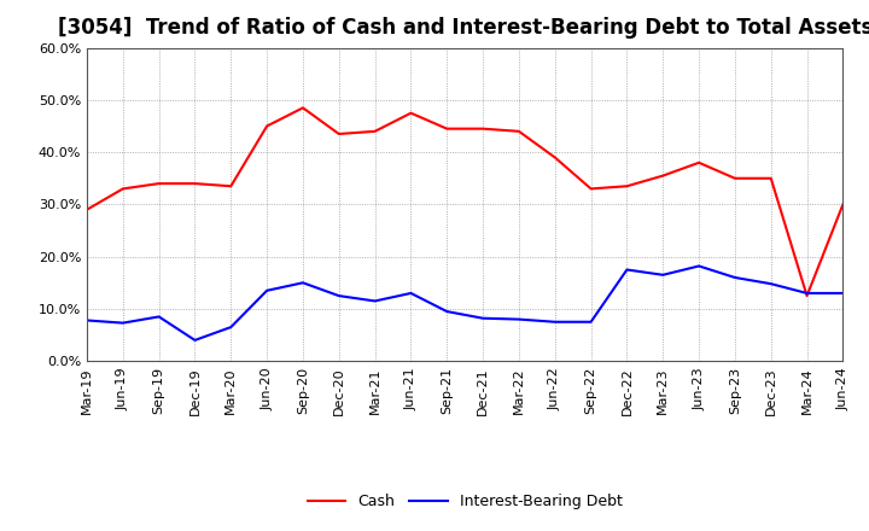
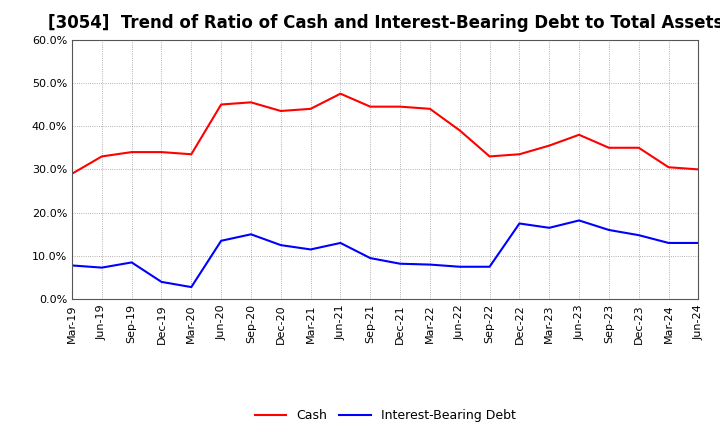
Interest-Bearing Debt/Mar-20: 6.5% -> 2.8%
Cash/Sep-20: 48.5% -> 45.5%
Cash/Mar-24: 12.5% -> 30.5%
